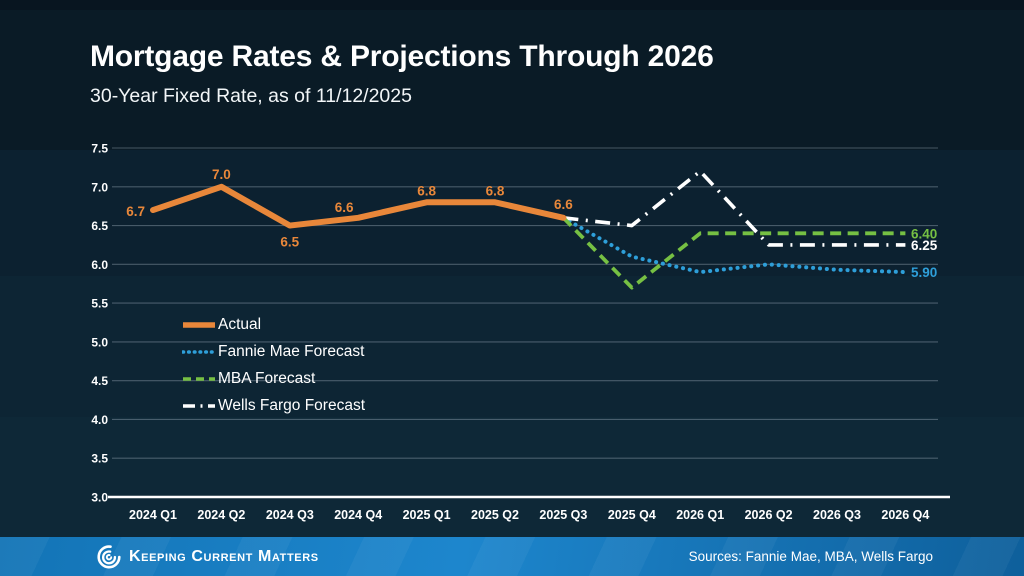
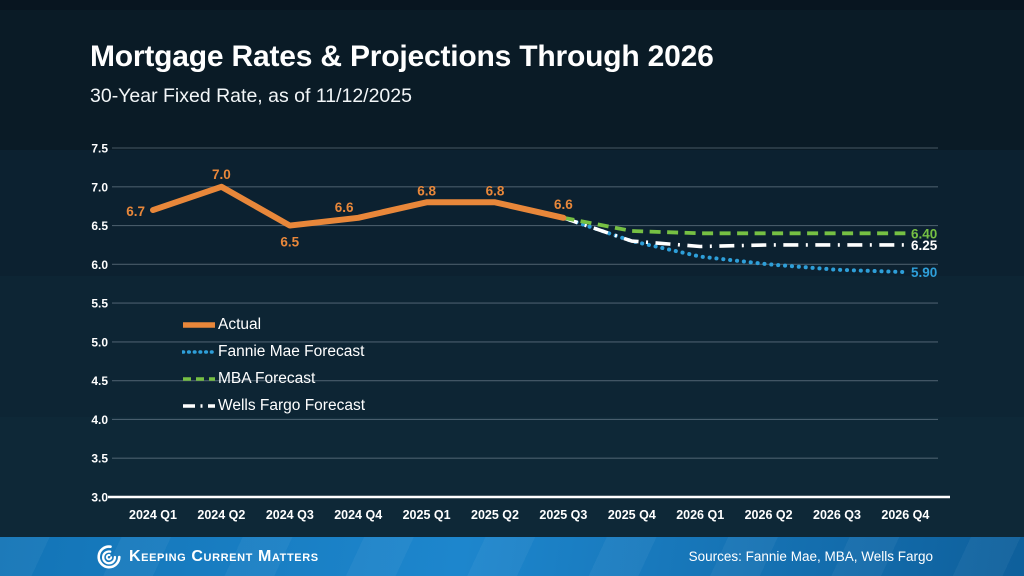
Fannie Mae Forecast/2025 Q4: 6.1 -> 6.3
MBA Forecast/2025 Q4: 5.7 -> 6.4
Wells Fargo Forecast/2025 Q4: 6.5 -> 6.3
Fannie Mae Forecast/2026 Q1: 5.9 -> 6.1
Wells Fargo Forecast/2026 Q1: 7.2 -> 6.2
